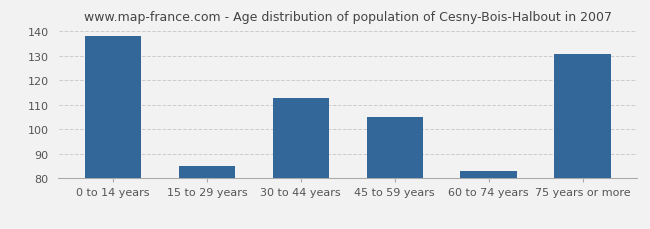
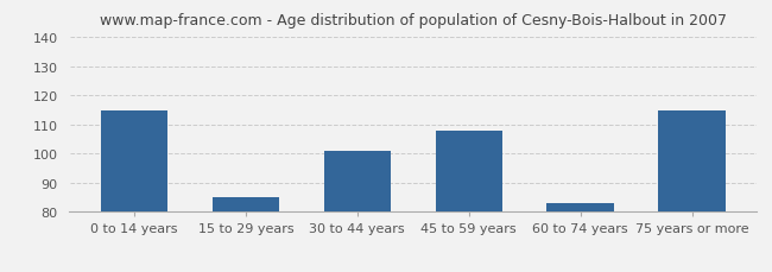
0 to 14 years: 138 -> 115
30 to 44 years: 113 -> 101
45 to 59 years: 105 -> 108
75 years or more: 131 -> 115
